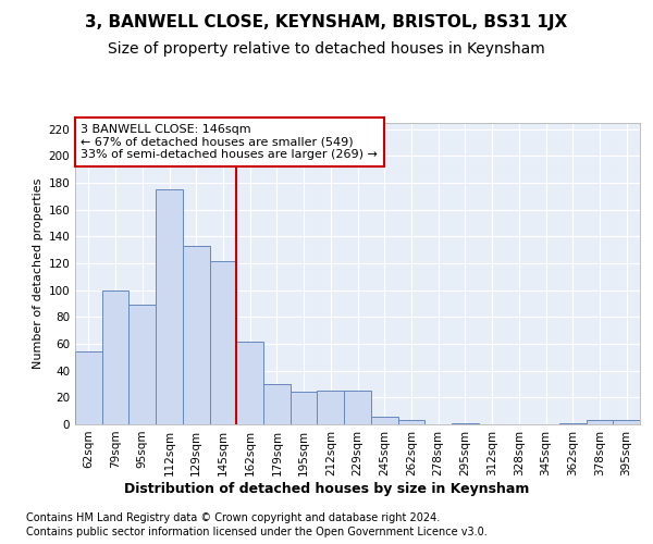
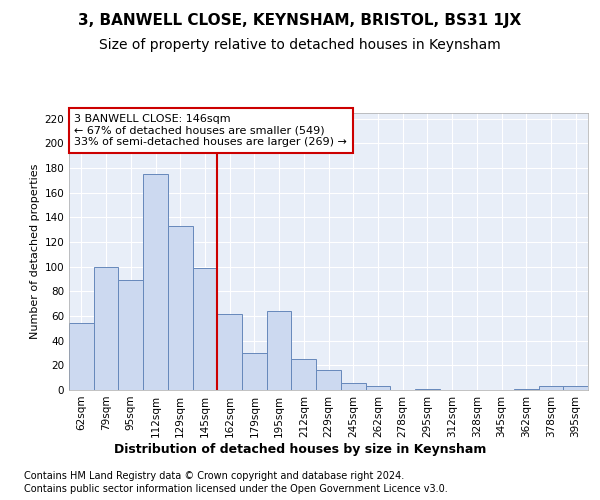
145sqm: 122 -> 99
195sqm: 24 -> 64
229sqm: 25 -> 16
